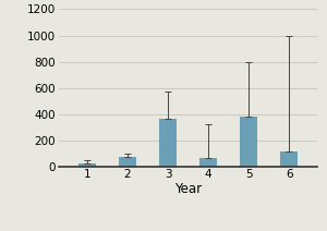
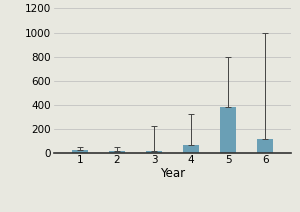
2: 70 -> 20
3: 360 -> 10
